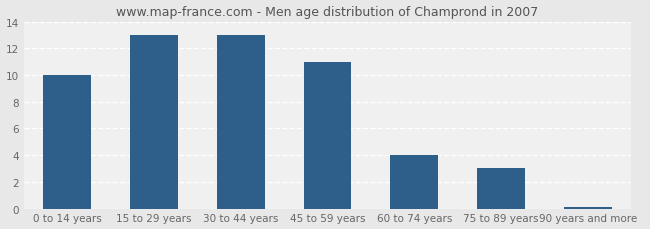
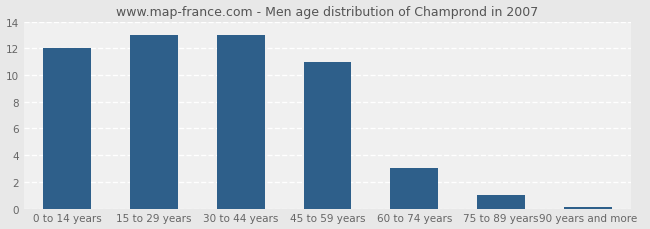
0 to 14 years: 10.0 -> 12.0
60 to 74 years: 4.0 -> 3.0
75 to 89 years: 3.0 -> 1.0
